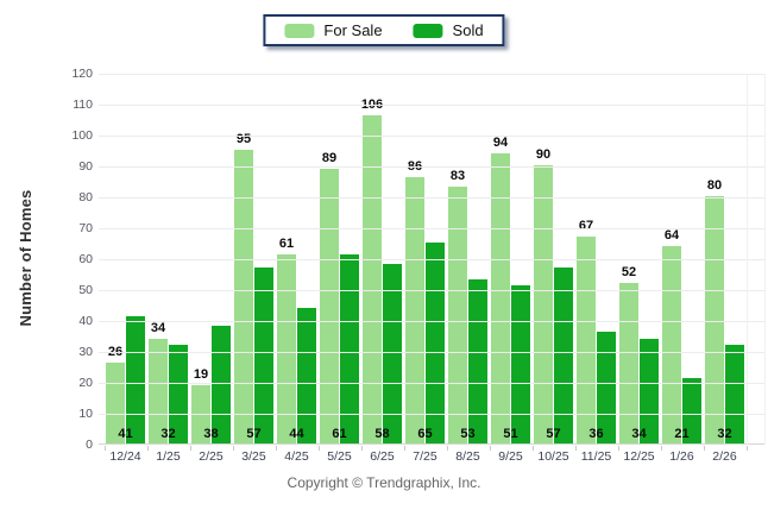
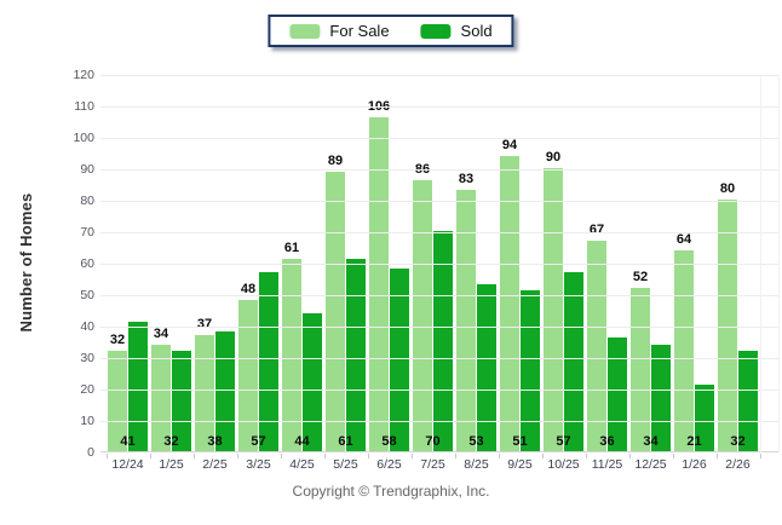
For Sale/12/24: 26 -> 32
For Sale/2/25: 19 -> 37
For Sale/3/25: 95 -> 48
Sold/7/25: 65 -> 70
